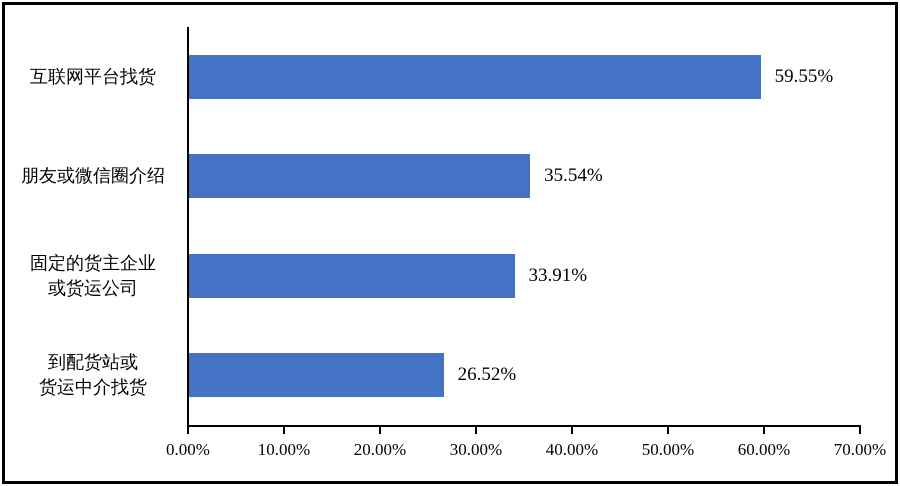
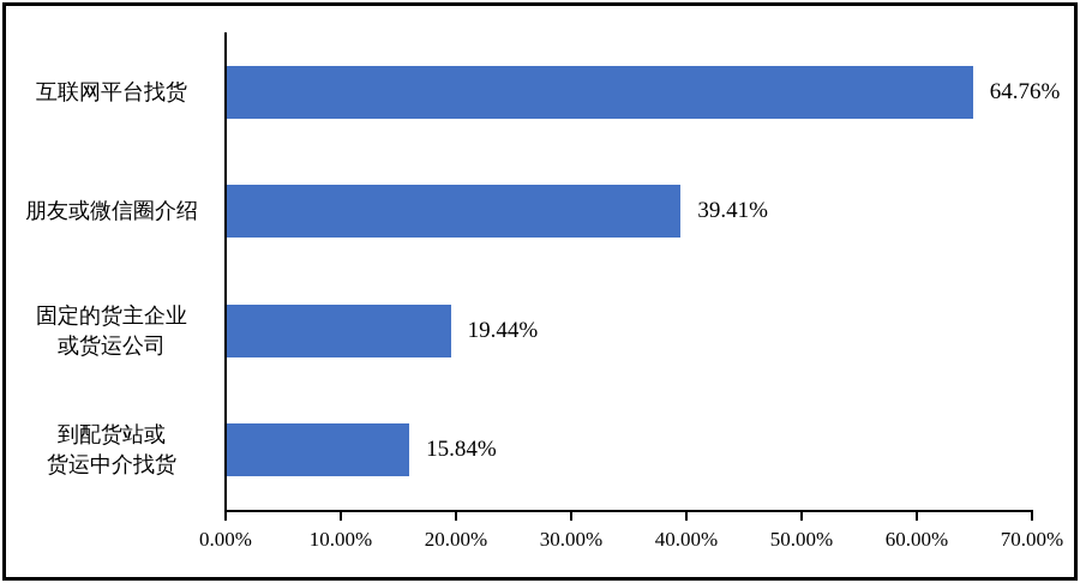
互联网平台找货: 59.55% -> 64.76%
朋友或微信圈介绍: 35.54% -> 39.41%
固定的货主企业 或货运公司: 33.91% -> 19.44%
到配货站或 货运中介找货: 26.52% -> 15.84%
